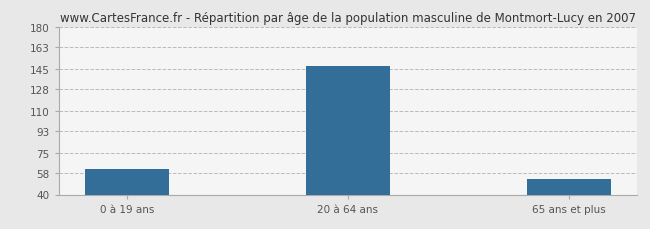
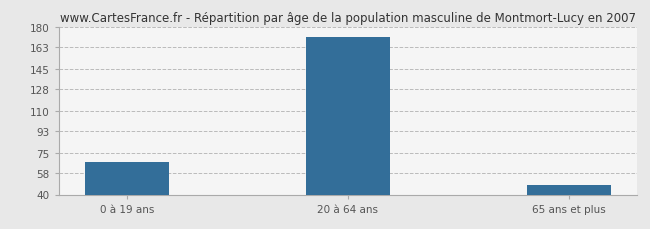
0 à 19 ans: 61 -> 67
20 à 64 ans: 147 -> 171
65 ans et plus: 53 -> 48
